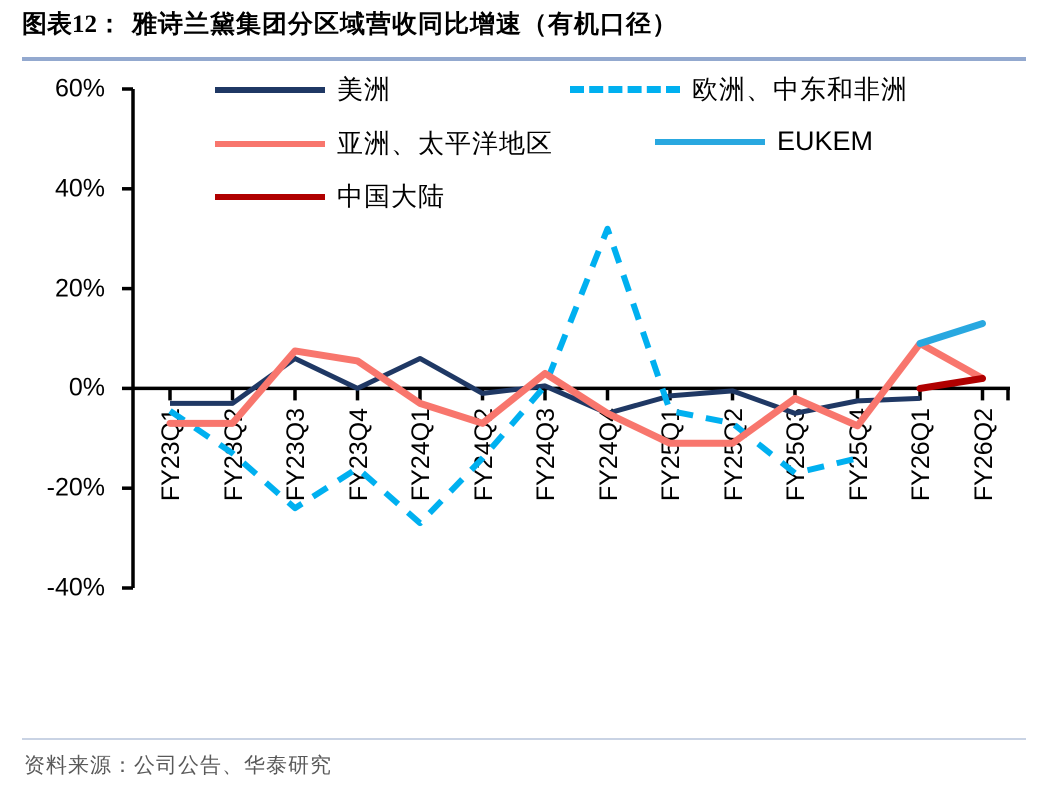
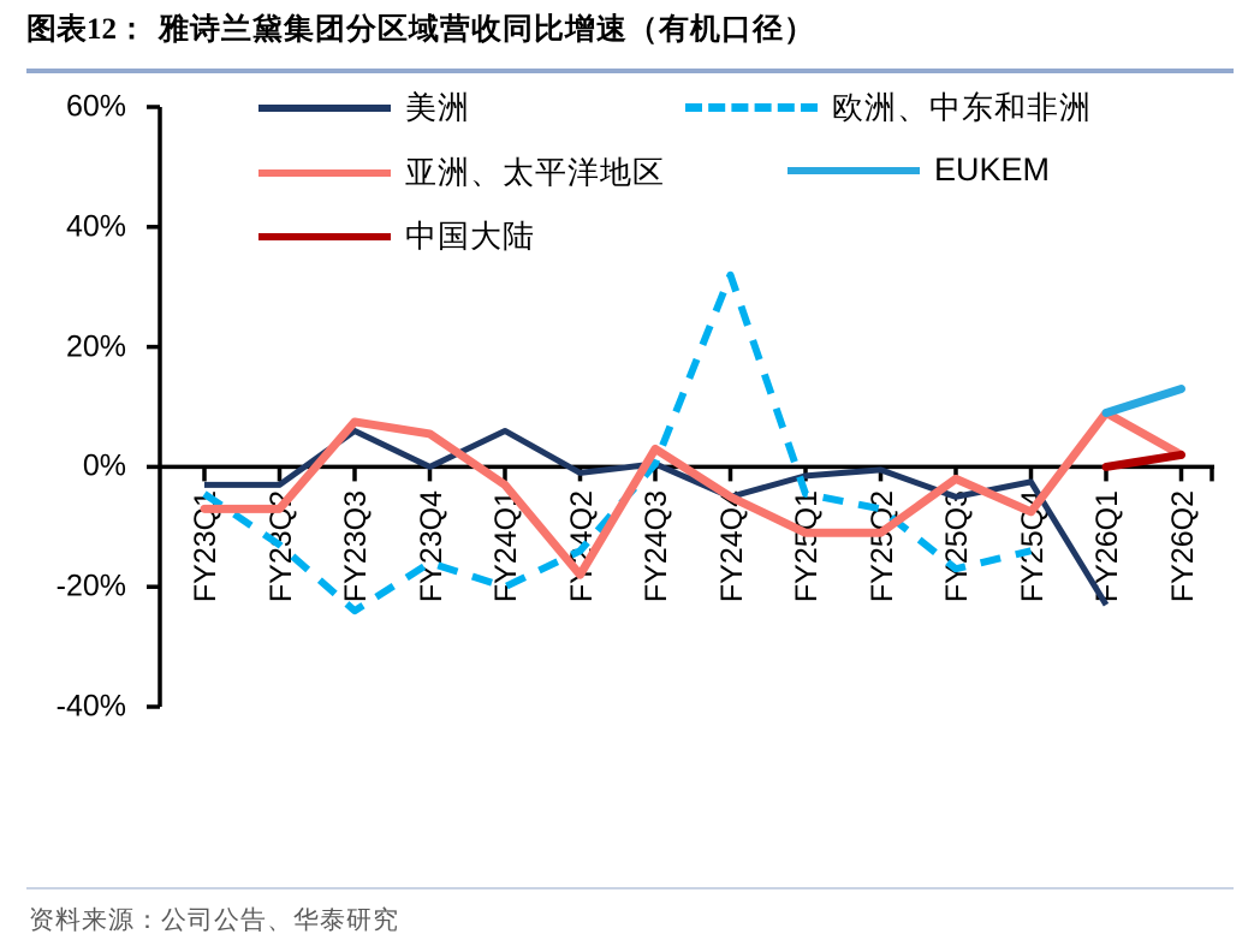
欧洲、中东和非洲/FY24Q1: -27% -> -20%
亚洲、太平洋地区/FY24Q2: -7% -> -18%
美洲/FY26Q1: -2% -> -23%
